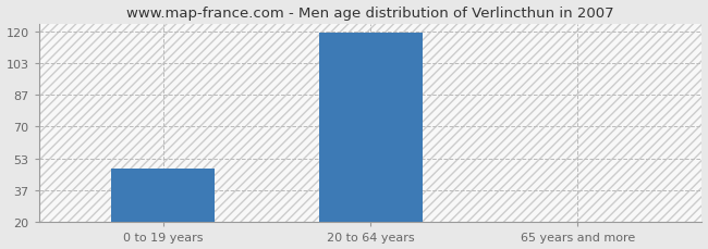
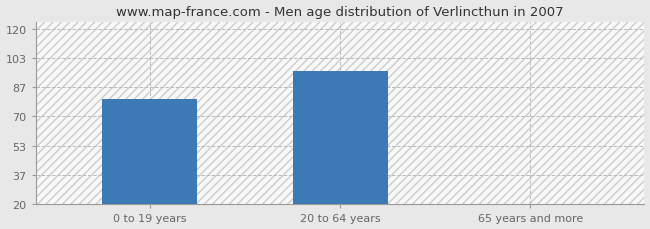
0 to 19 years: 48 -> 80
20 to 64 years: 119 -> 96
